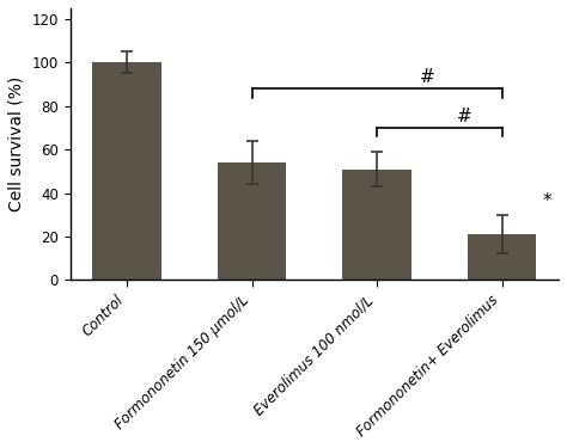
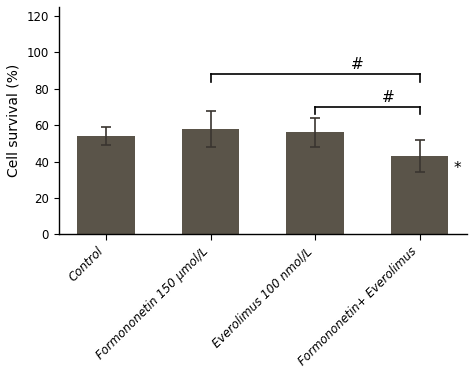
Control: 100 -> 54
Formononetin 150 μmol/L: 54 -> 58
Everolimus 100 nmol/L: 51 -> 56
Formononetin+ Everolimus: 21 -> 43
